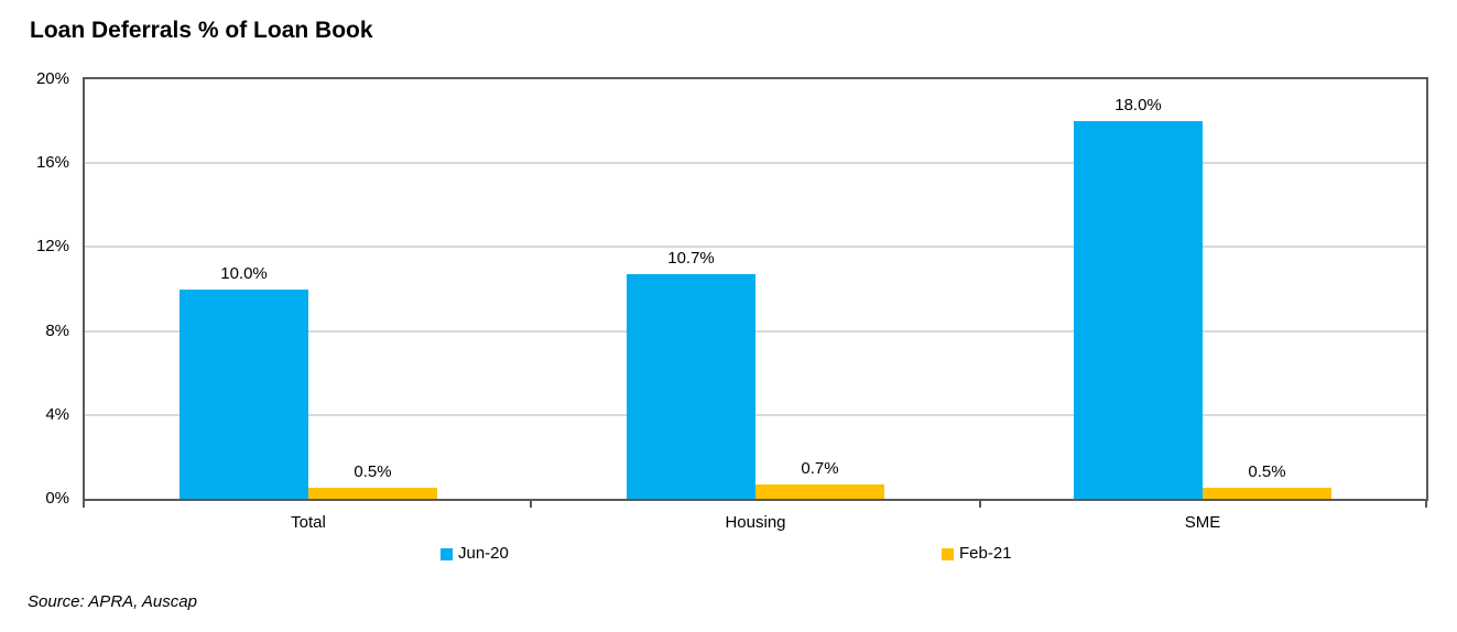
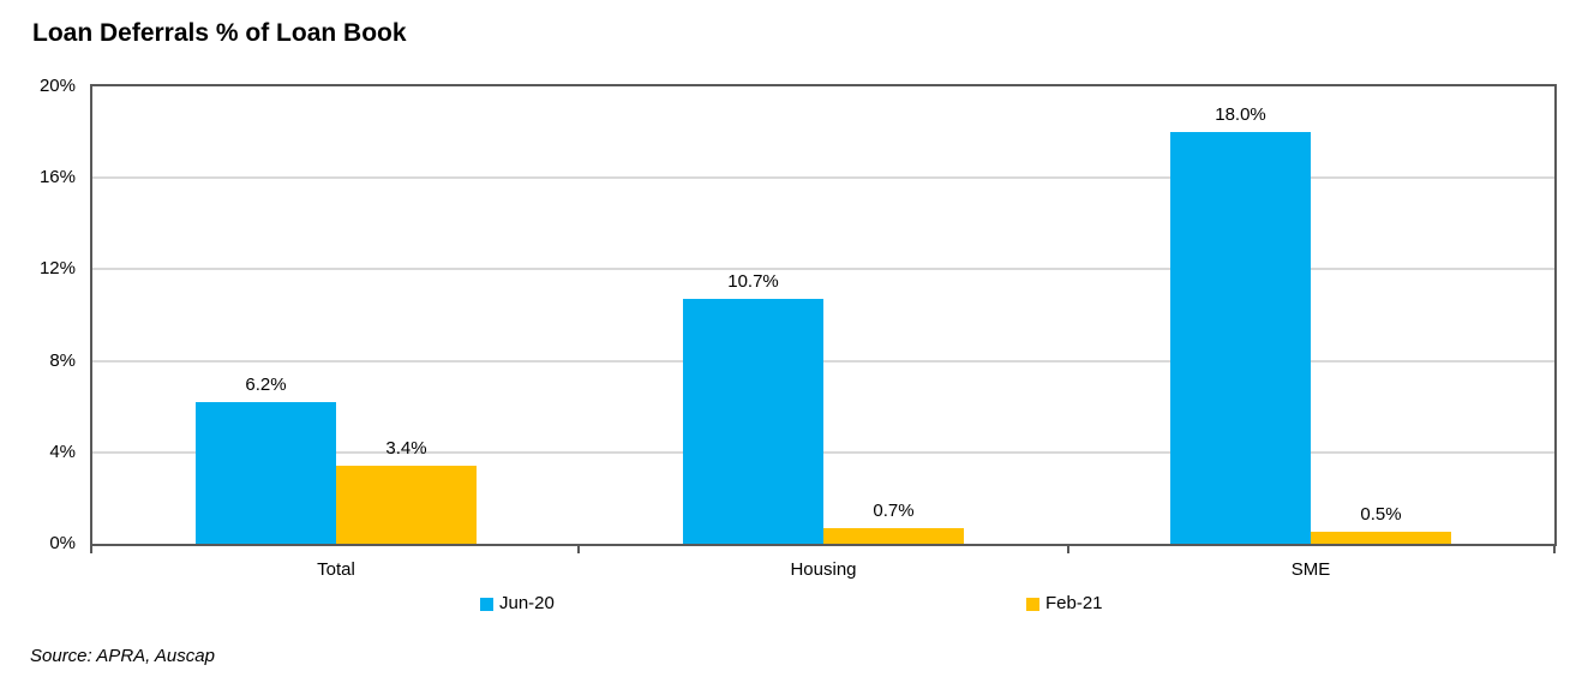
Jun-20/Total: 10.0% -> 6.2%
Feb-21/Total: 0.5% -> 3.4%
